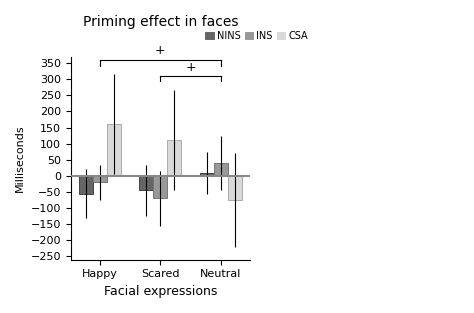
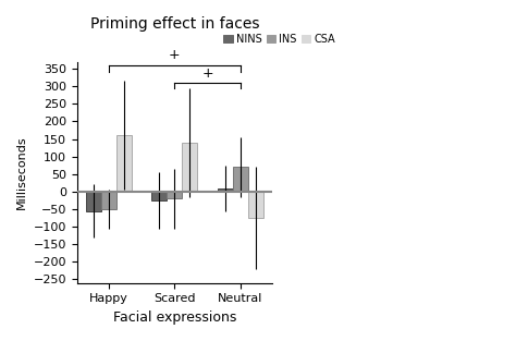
INS/Happy: -20 -> -50
NINS/Scared: -45 -> -25
INS/Scared: -70 -> -20
CSA/Scared: 110 -> 140
INS/Neutral: 40 -> 70
